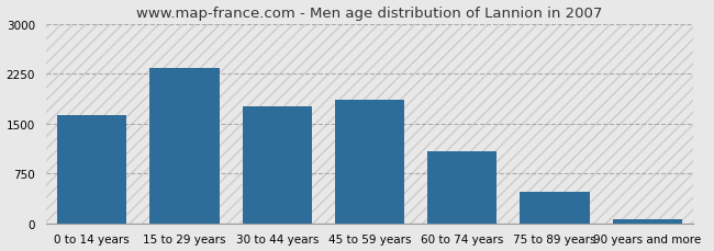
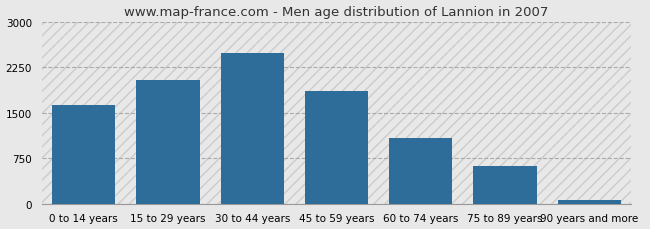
15 to 29 years: 2330 -> 2040
30 to 44 years: 1760 -> 2480
75 to 89 years: 480 -> 620
